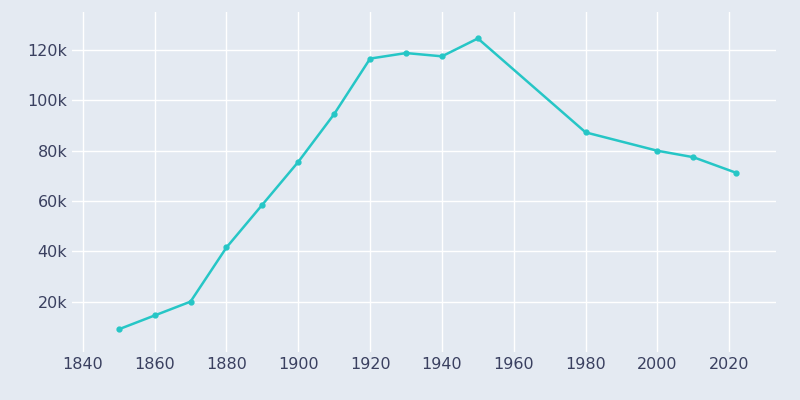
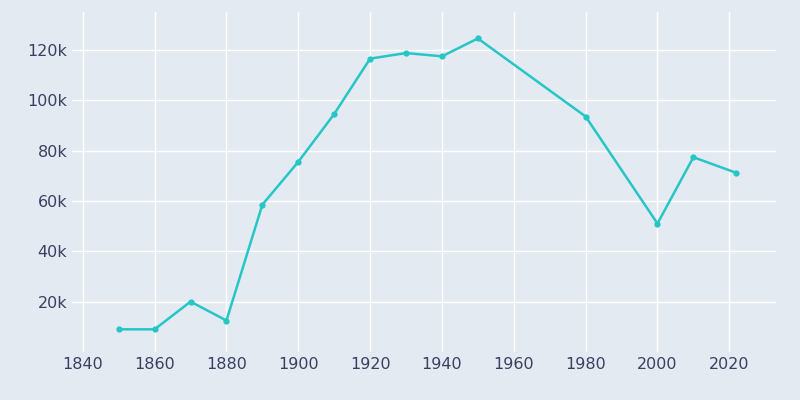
1860: 14.5k -> 9.0k
1880: 41.5k -> 12.5k
1980: 87.2k -> 93.5k
2000: 79.9k -> 51.0k
